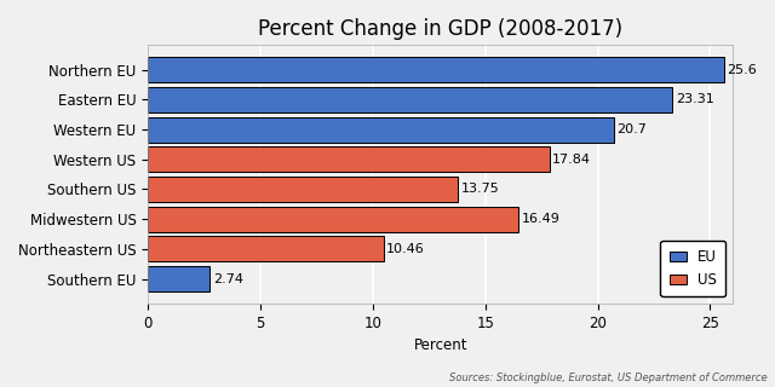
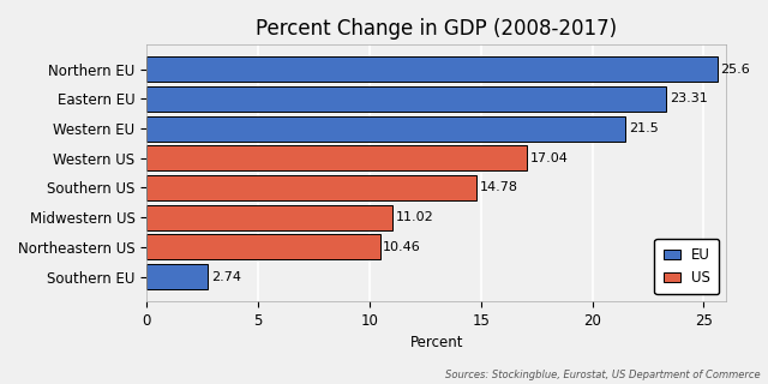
Western EU: 20.7 -> 21.5
Western US: 17.84 -> 17.04
Southern US: 13.75 -> 14.78
Midwestern US: 16.49 -> 11.02
